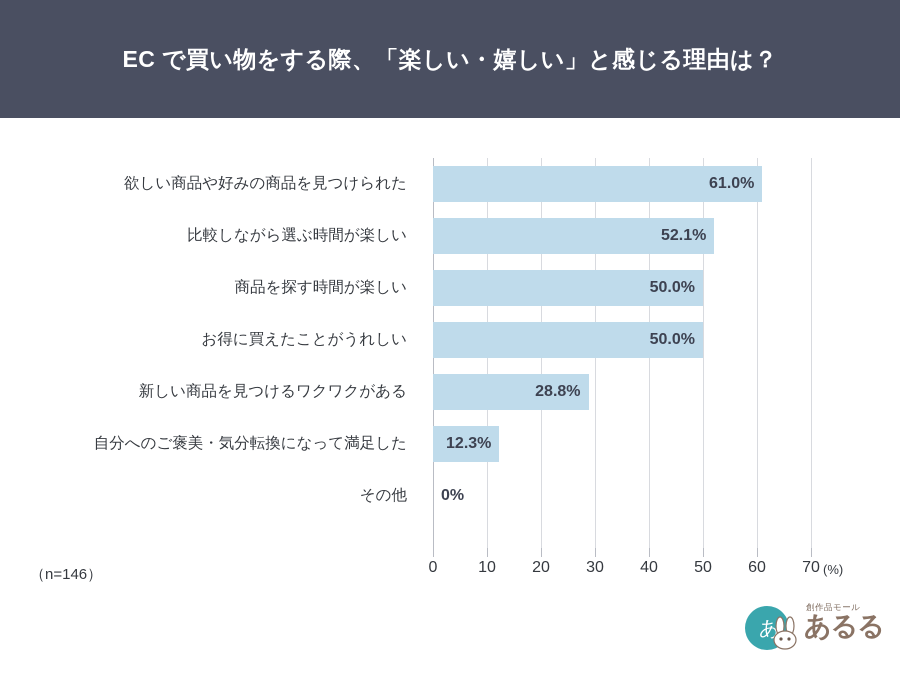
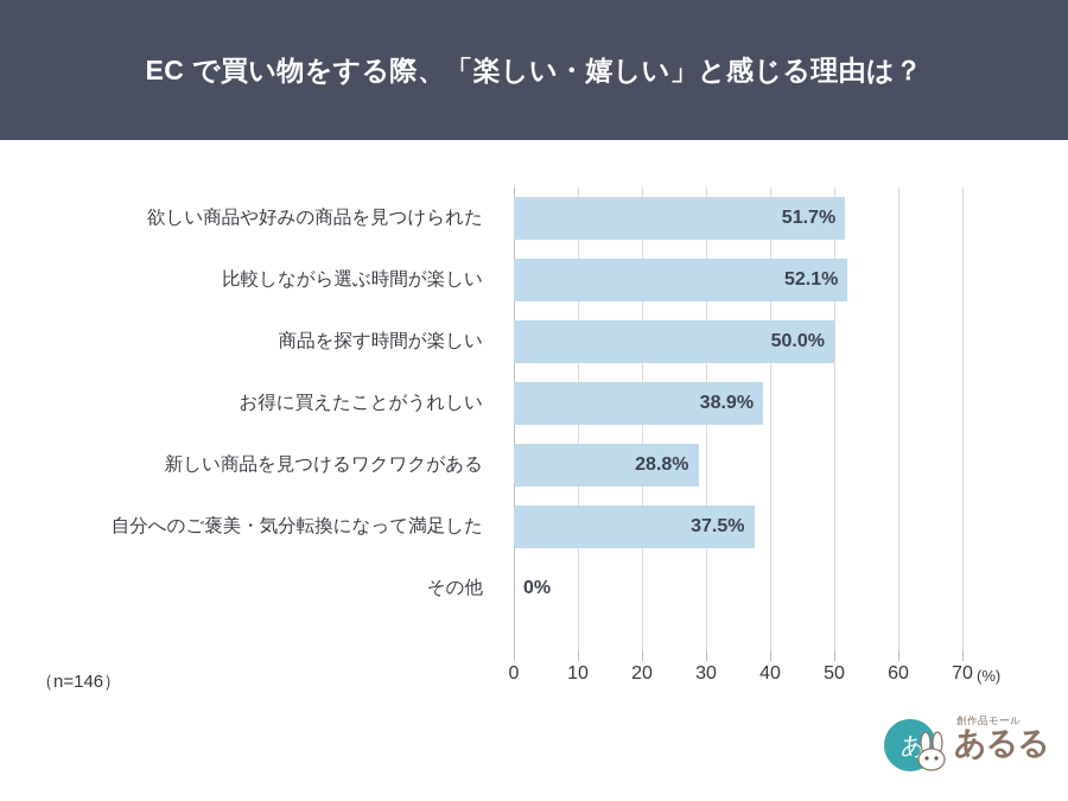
欲しい商品や好みの商品を見つけられた: 61.0% -> 51.7%
お得に買えたことがうれしい: 50.0% -> 38.9%
自分へのご褒美・気分転換になって満足した: 12.3% -> 37.5%
